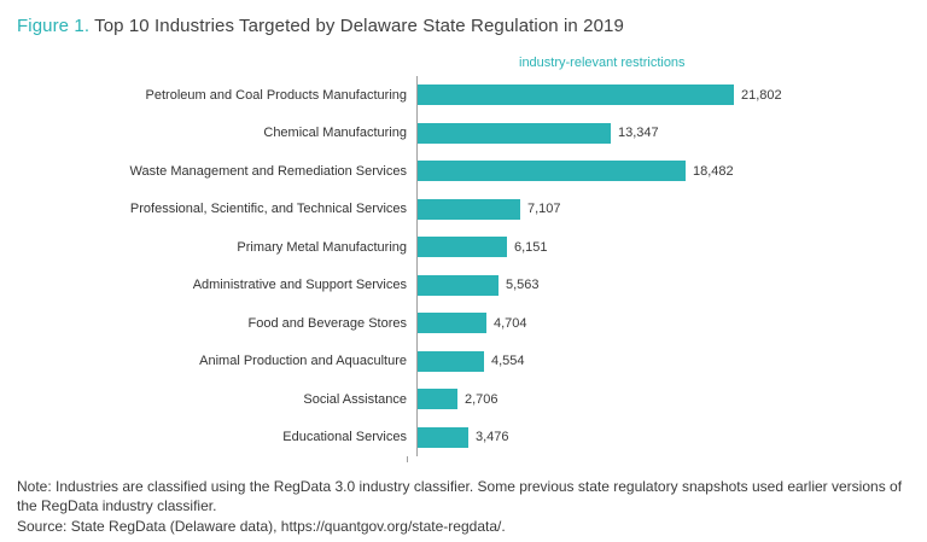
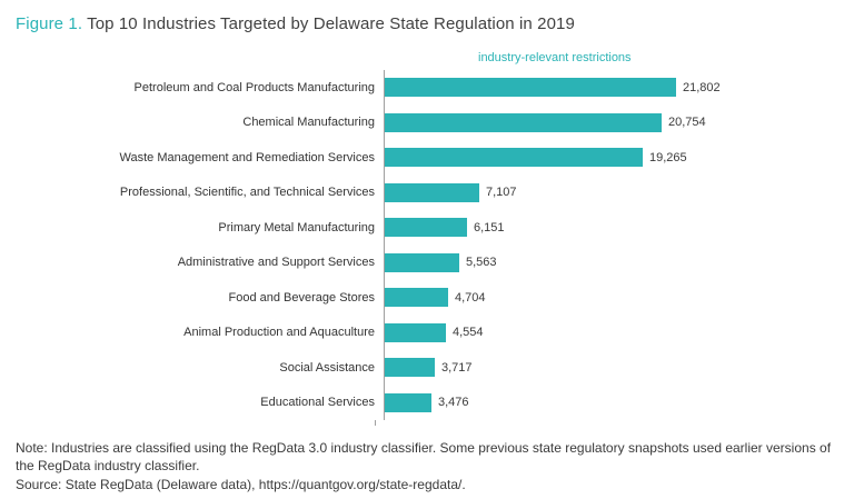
Chemical Manufacturing: 13,347 -> 20,754
Waste Management and Remediation Services: 18,482 -> 19,265
Social Assistance: 2,706 -> 3,717
